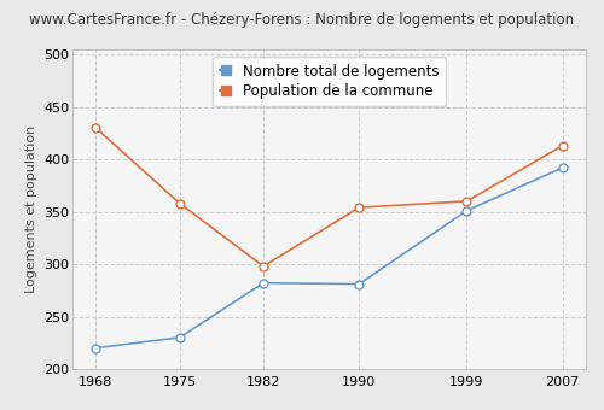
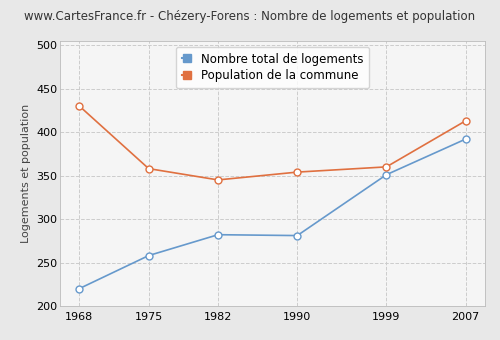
Nombre total de logements/1975: 230 -> 258
Population de la commune/1982: 298 -> 345
